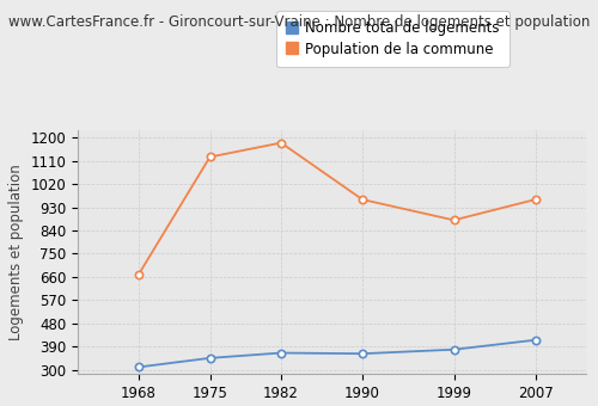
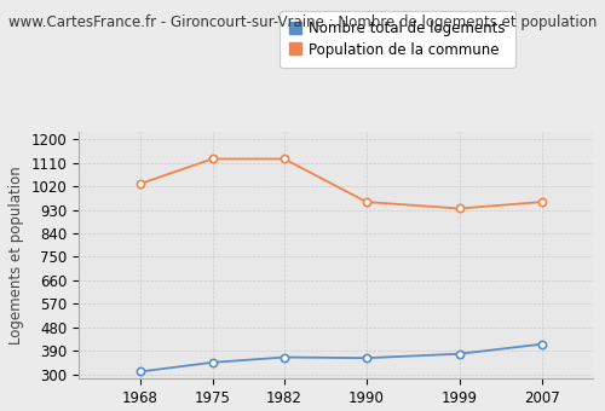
Population de la commune/1968: 670 -> 1030
Population de la commune/1982: 1180 -> 1125
Population de la commune/1999: 880 -> 935
